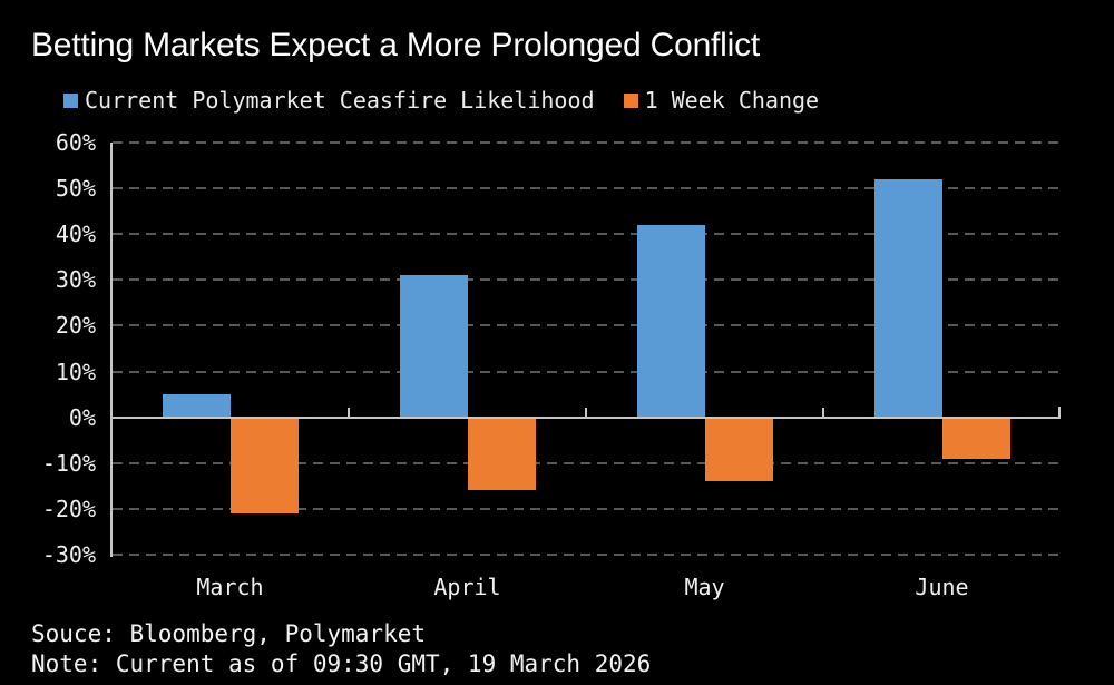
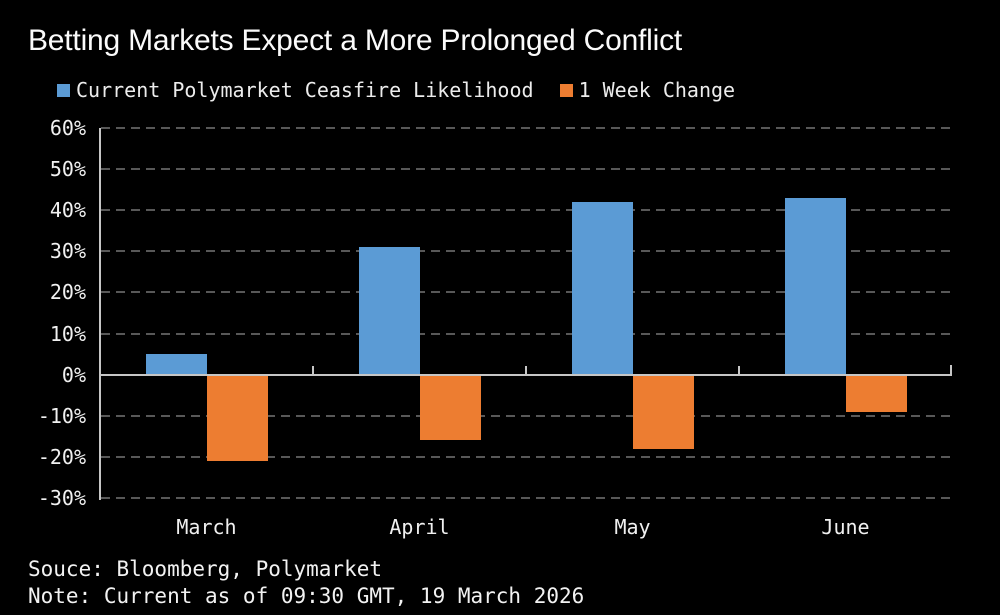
1 Week Change/May: -14% -> -18%
Current Polymarket Ceasfire Likelihood/June: 52% -> 43%
